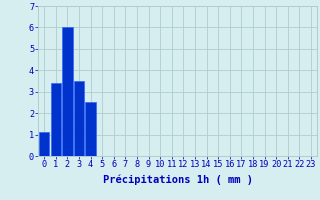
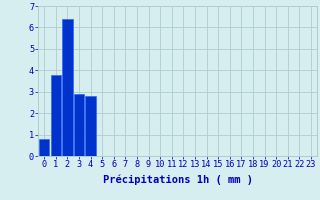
0: 1.1 -> 0.8
1: 3.4 -> 3.8
2: 6.0 -> 6.4
3: 3.5 -> 2.9
4: 2.5 -> 2.8
